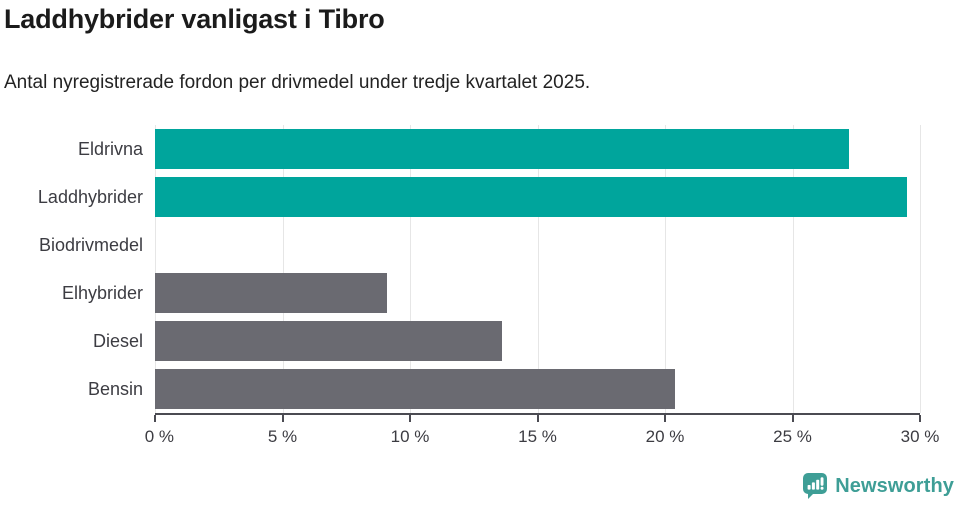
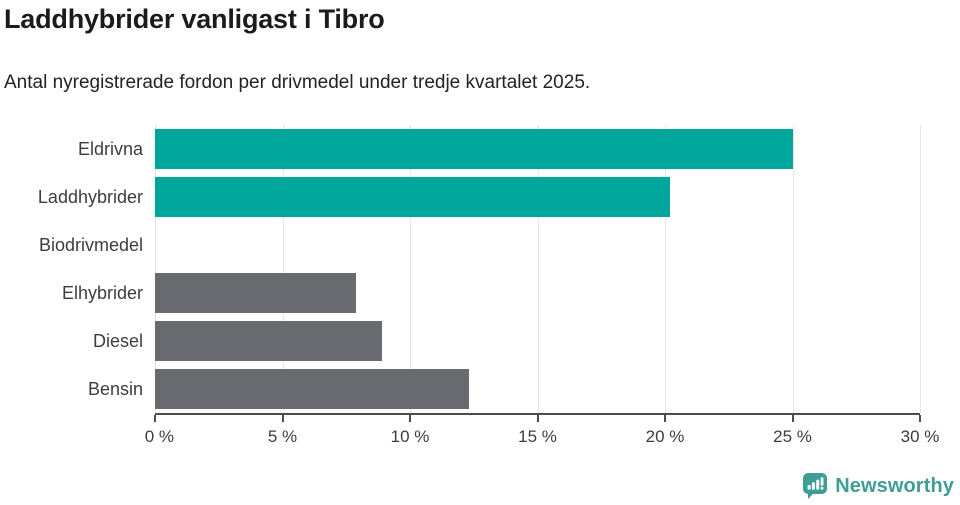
Eldrivna: 27.2% -> 25.0%
Laddhybrider: 29.5% -> 20.2%
Elhybrider: 9.1% -> 7.9%
Diesel: 13.6% -> 8.9%
Bensin: 20.4% -> 12.3%
